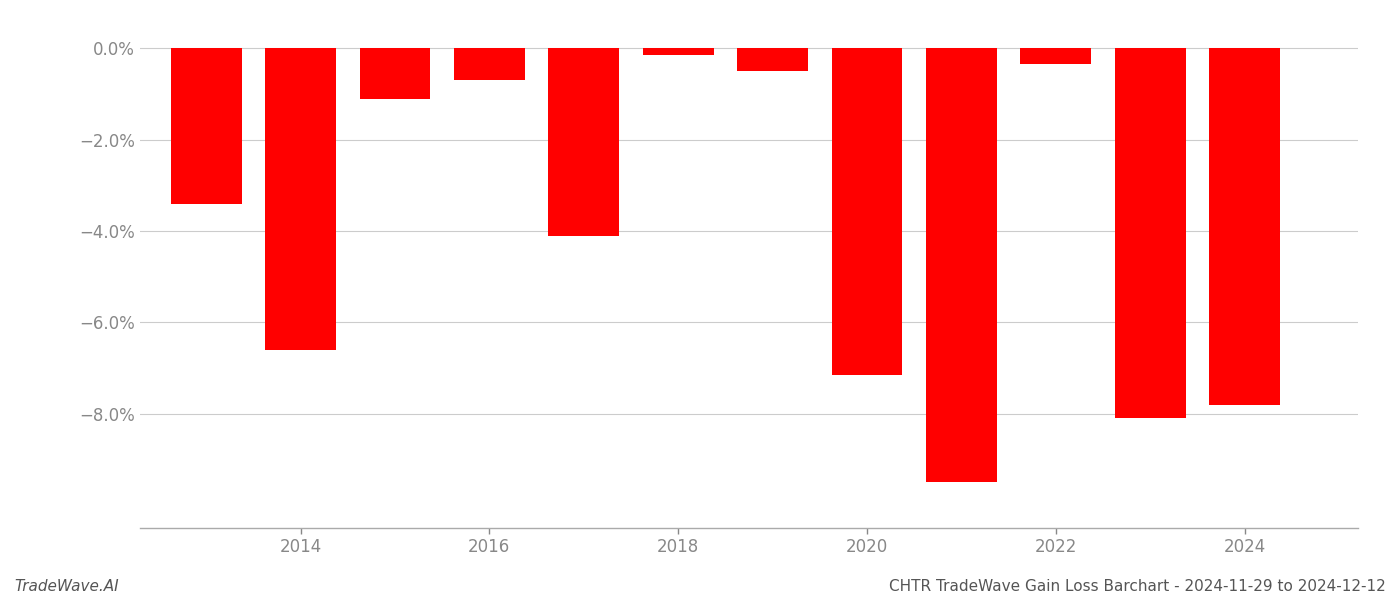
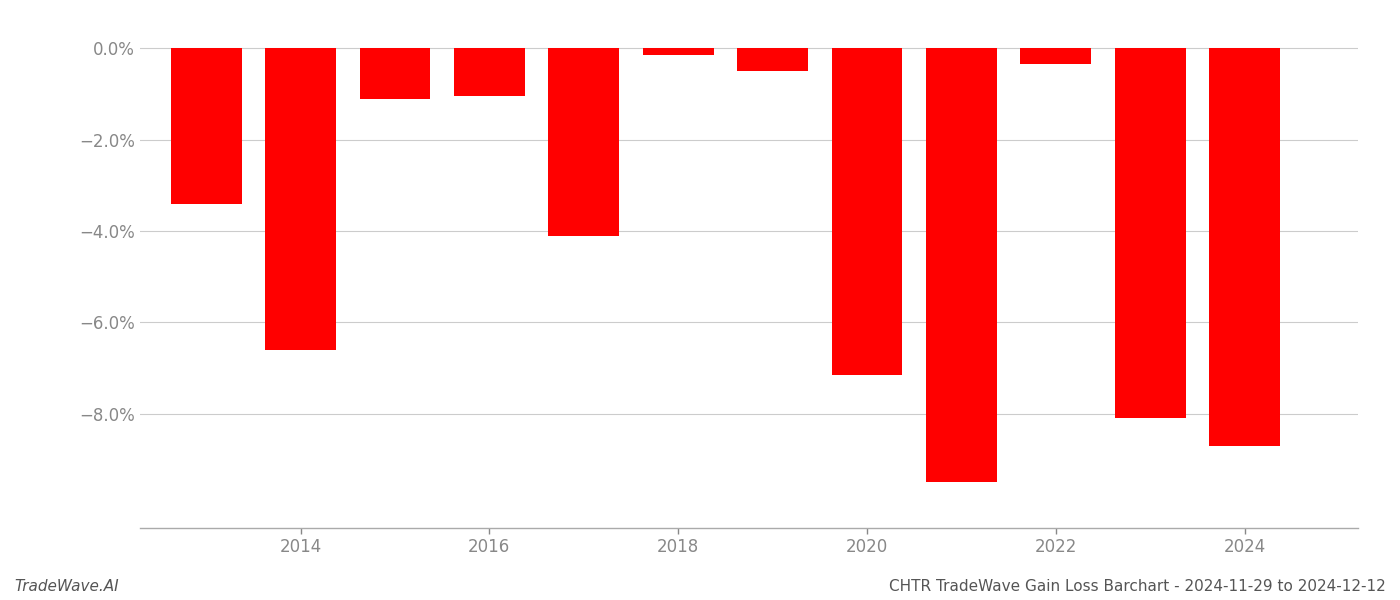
2016: -0.70% -> -1.05%
2024: -7.80% -> -8.70%
